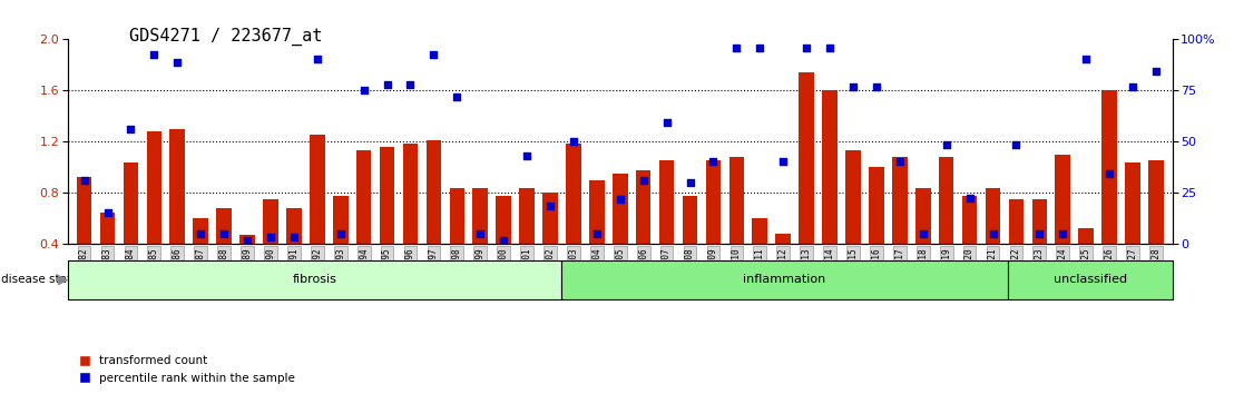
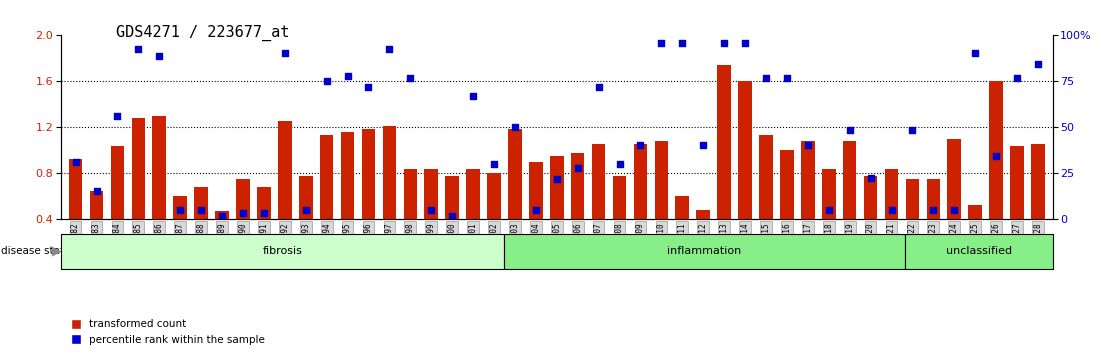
percentile rank within the sample/GSM380396: 1.65 -> 1.55
percentile rank within the sample/GSM380398: 1.55 -> 1.63
percentile rank within the sample/GSM380401: 1.09 -> 1.47
percentile rank within the sample/GSM380402: 0.70 -> 0.88
percentile rank within the sample/GSM380406: 0.90 -> 0.85
percentile rank within the sample/GSM380407: 1.35 -> 1.55
